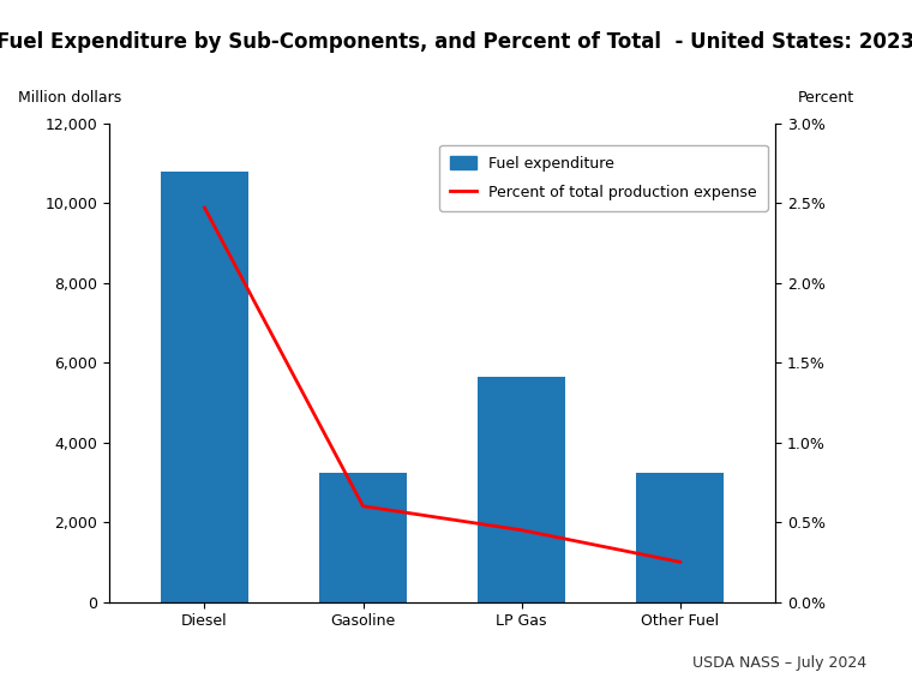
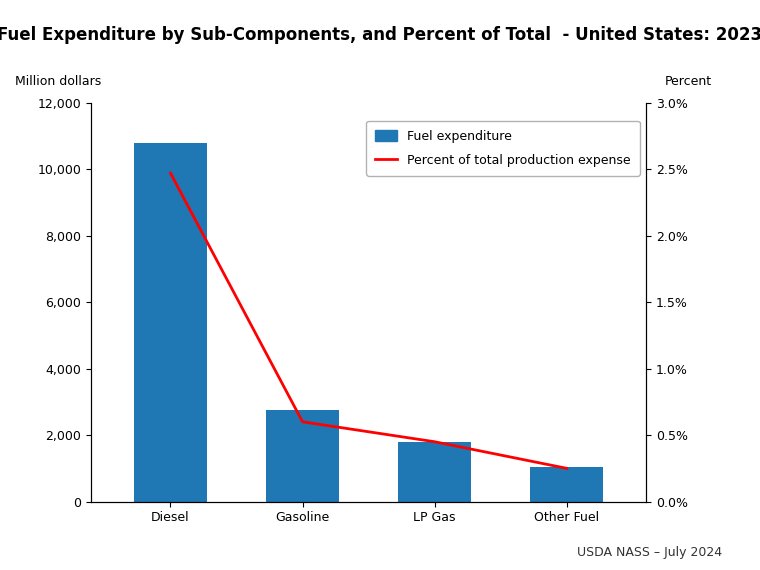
Fuel expenditure/Gasoline: 3,250 -> 2,750
Fuel expenditure/LP Gas: 5,650 -> 1,800
Fuel expenditure/Other Fuel: 3,250 -> 1,050
